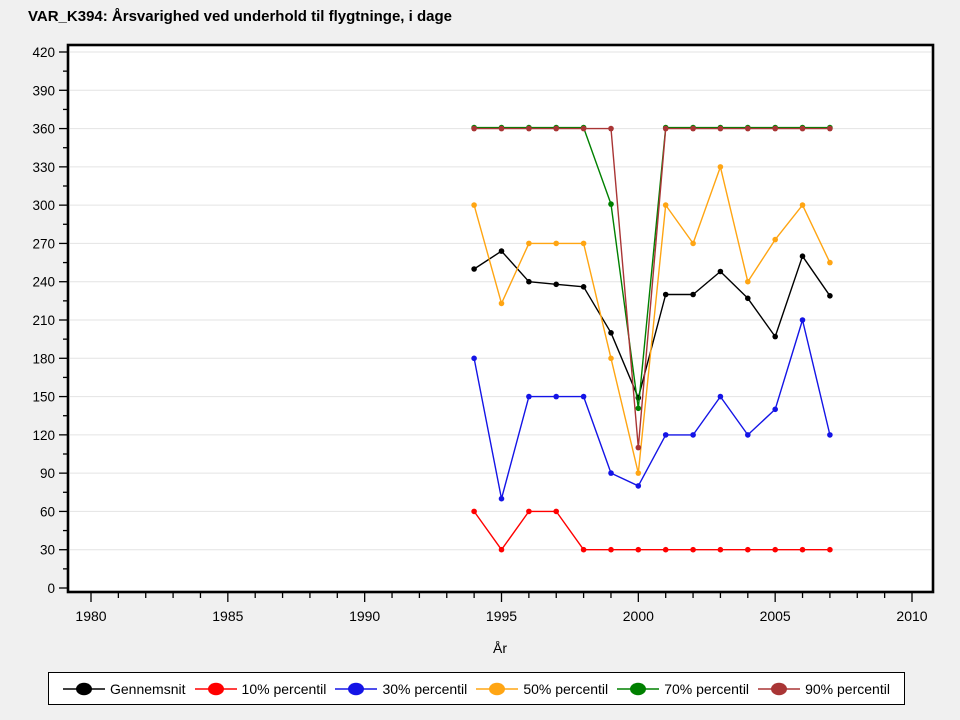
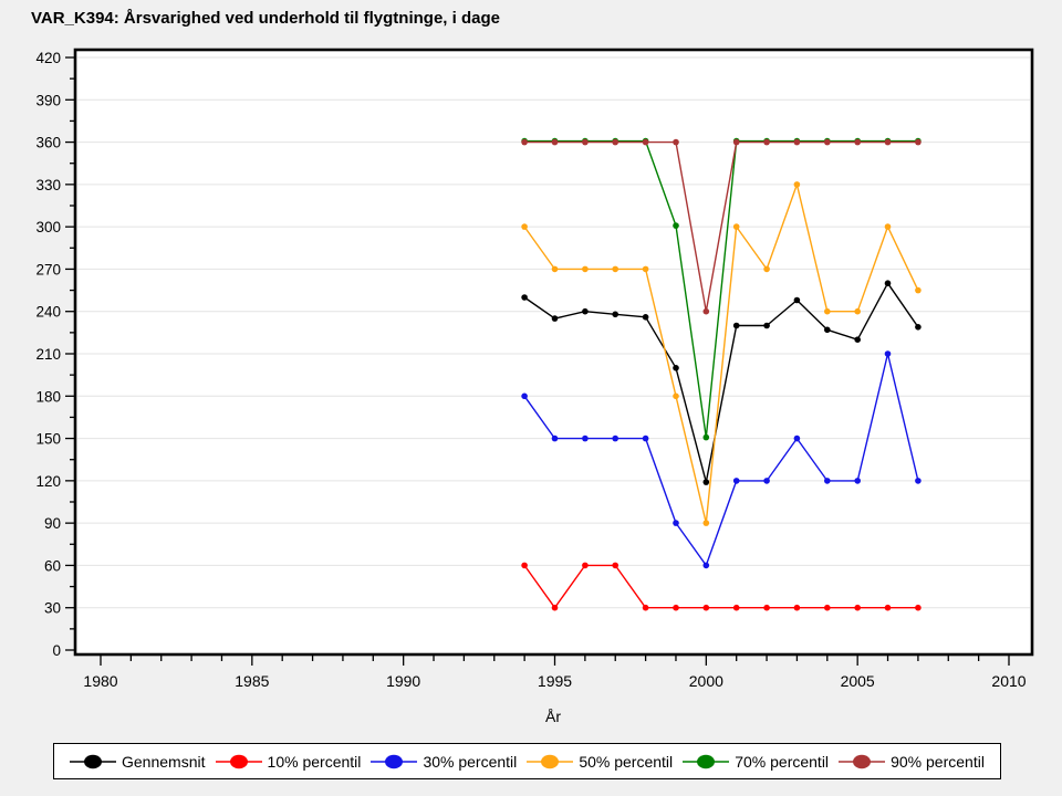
Gennemsnit/1995: 264 -> 235
30% percentil/1995: 70 -> 150
50% percentil/1995: 223 -> 270
Gennemsnit/2000: 149 -> 119
30% percentil/2000: 80 -> 60
70% percentil/2000: 140 -> 150
90% percentil/2000: 110 -> 240
Gennemsnit/2005: 197 -> 220
30% percentil/2005: 140 -> 120
50% percentil/2005: 273 -> 240
